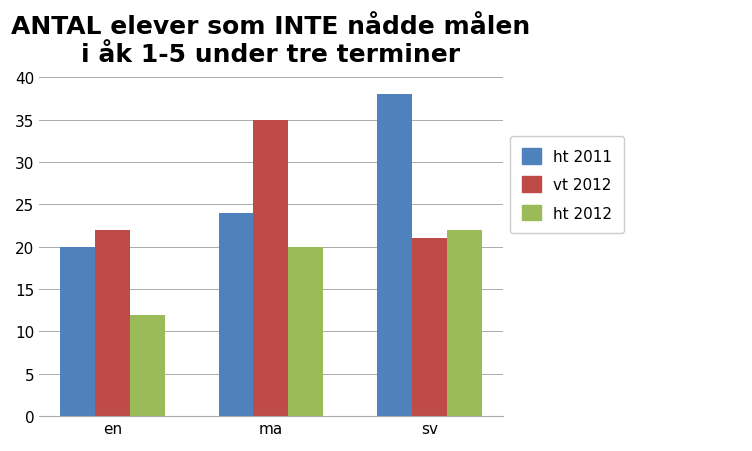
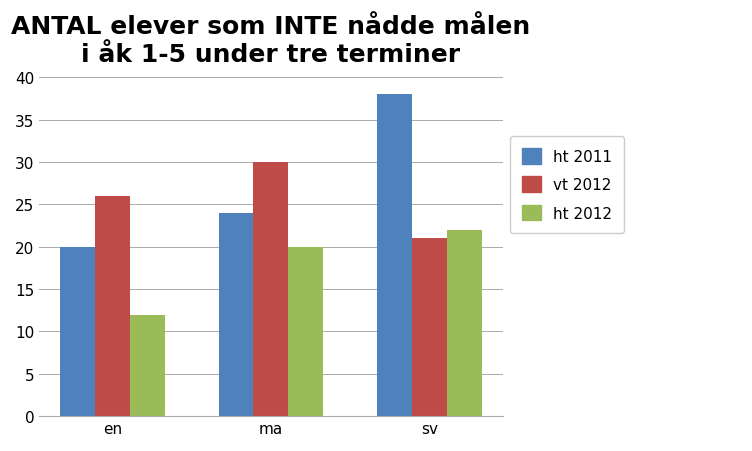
vt 2012/en: 22 -> 26
vt 2012/ma: 35 -> 30
